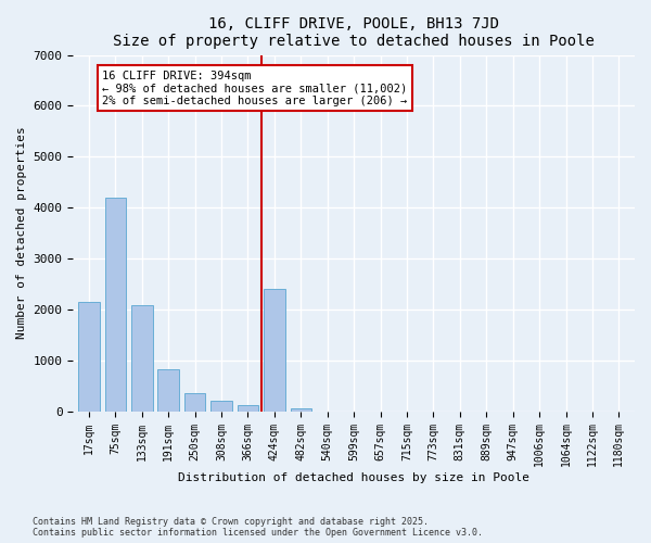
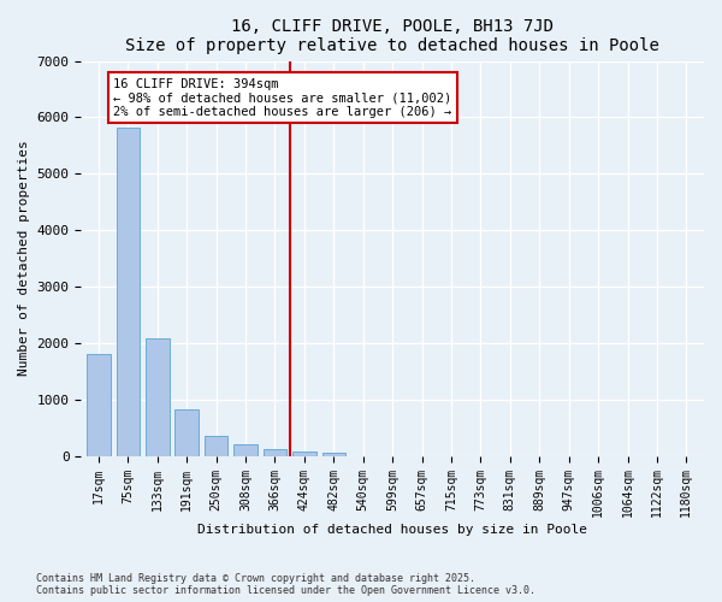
17sqm: 2150 -> 1800
75sqm: 4200 -> 5820
424sqm: 2400 -> 80
